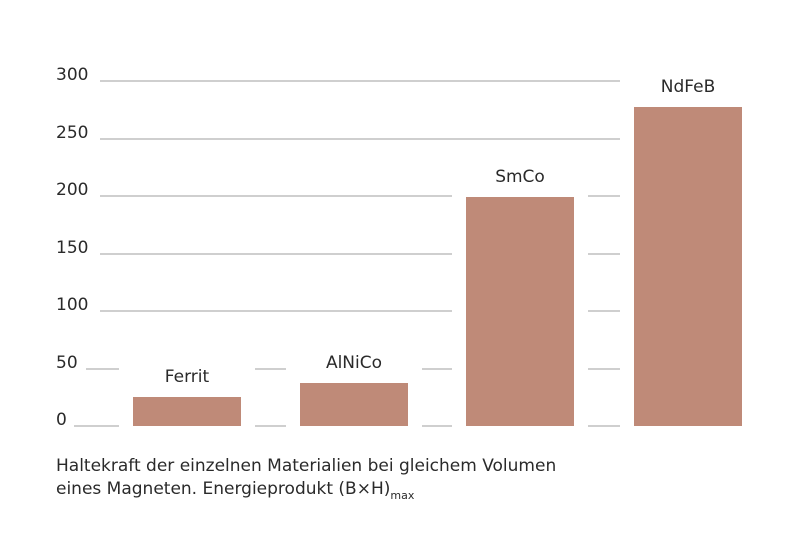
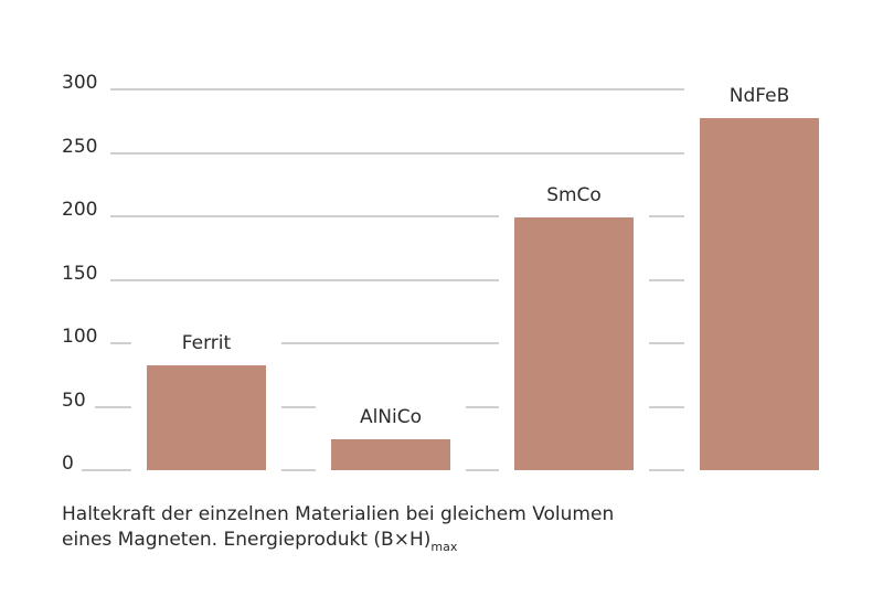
Ferrit: 25 -> 83
AlNiCo: 37 -> 24
